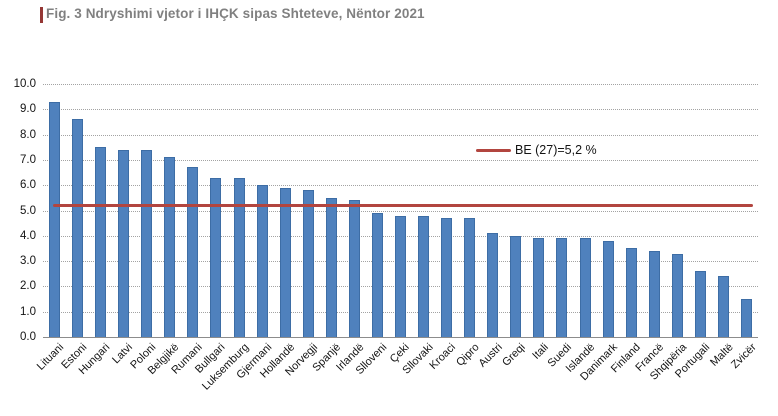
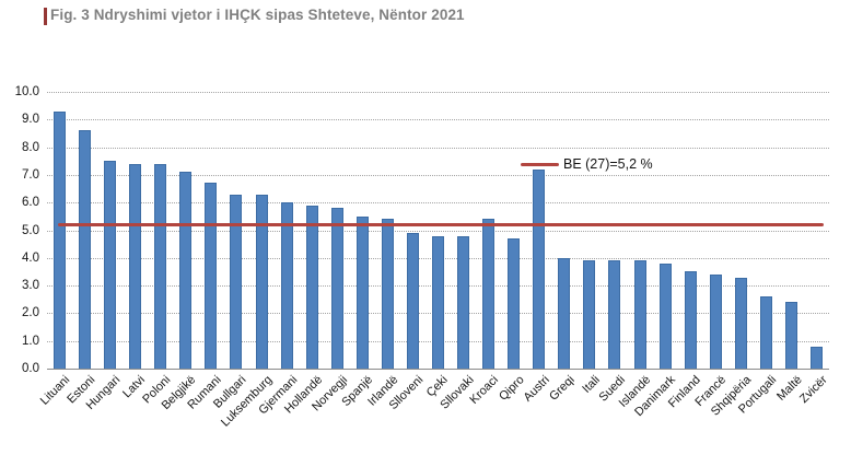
Kroaci: 4.7 -> 5.4
Austri: 4.1 -> 7.2
Zvicër: 1.5 -> 0.8
